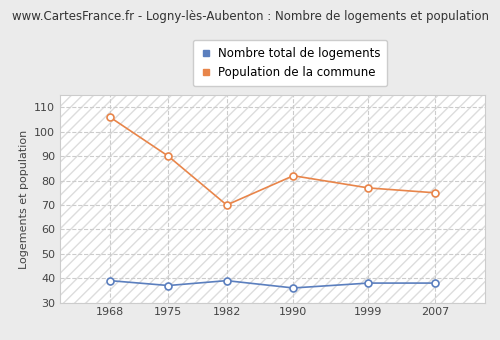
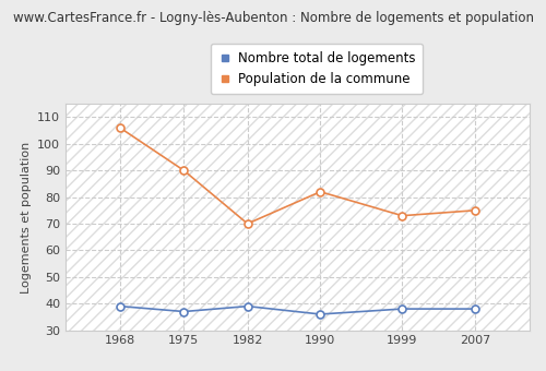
Population de la commune/1999: 77 -> 73
